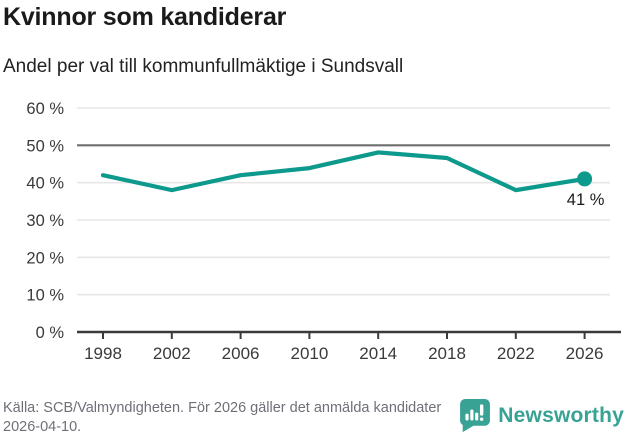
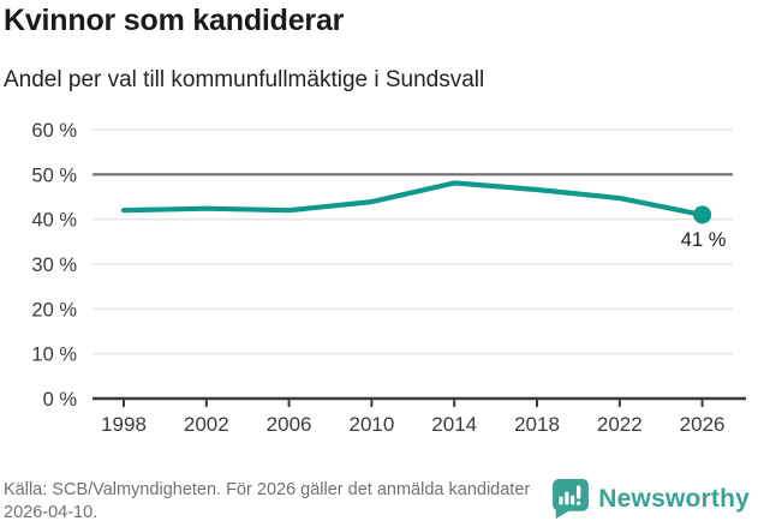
2002: 38% -> 42%
2022: 38% -> 45%
